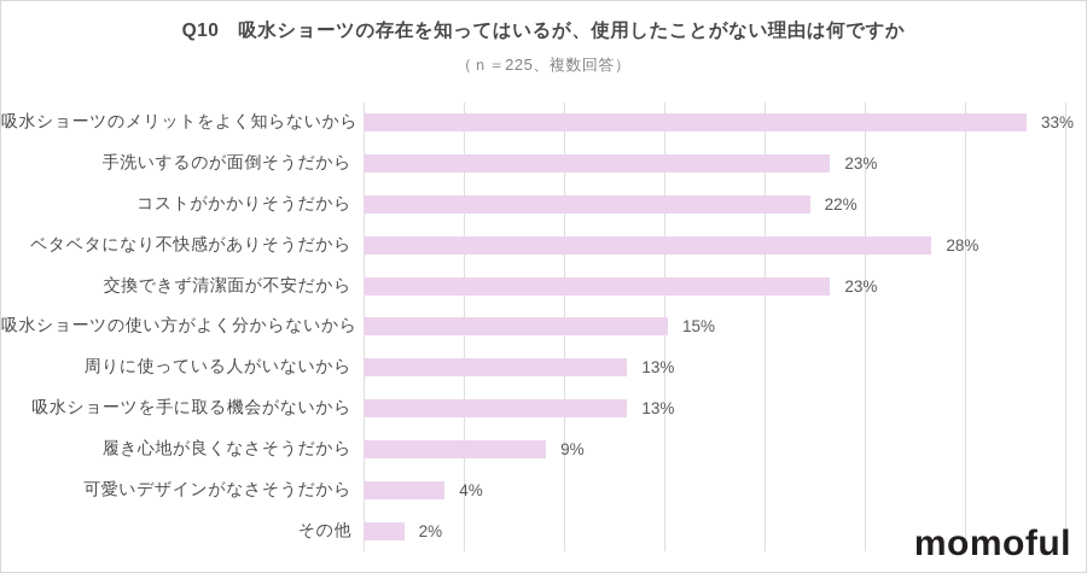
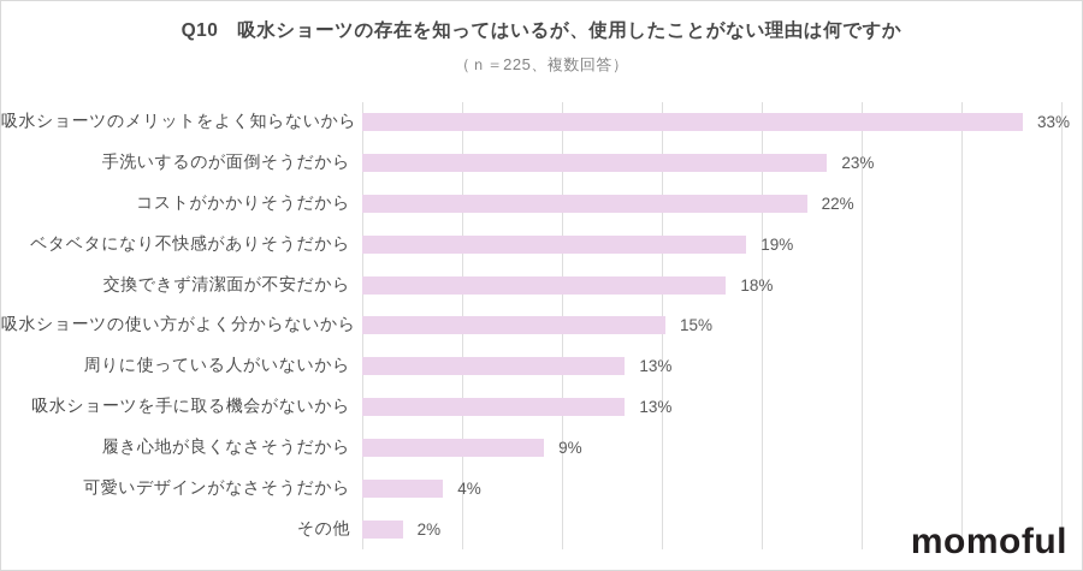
ベタベタになり不快感がありそうだから: 28% -> 19%
交換できず清潔面が不安だから: 23% -> 18%
